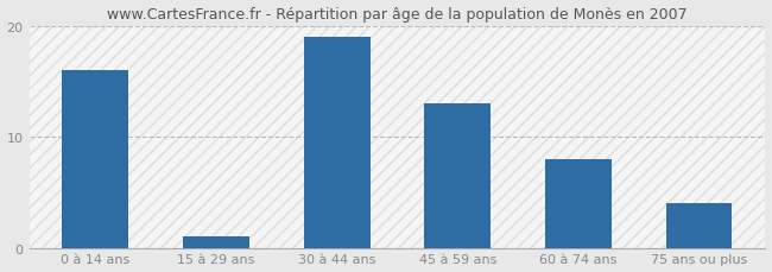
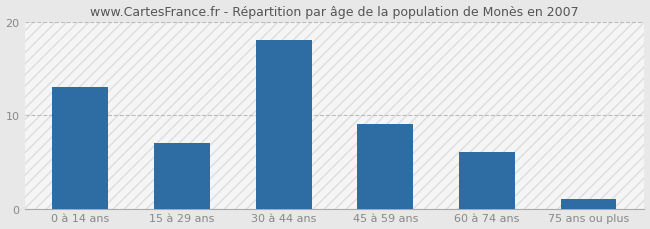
0 à 14 ans: 16 -> 13
15 à 29 ans: 1 -> 7
30 à 44 ans: 19 -> 18
45 à 59 ans: 13 -> 9
60 à 74 ans: 8 -> 6
75 ans ou plus: 4 -> 1
